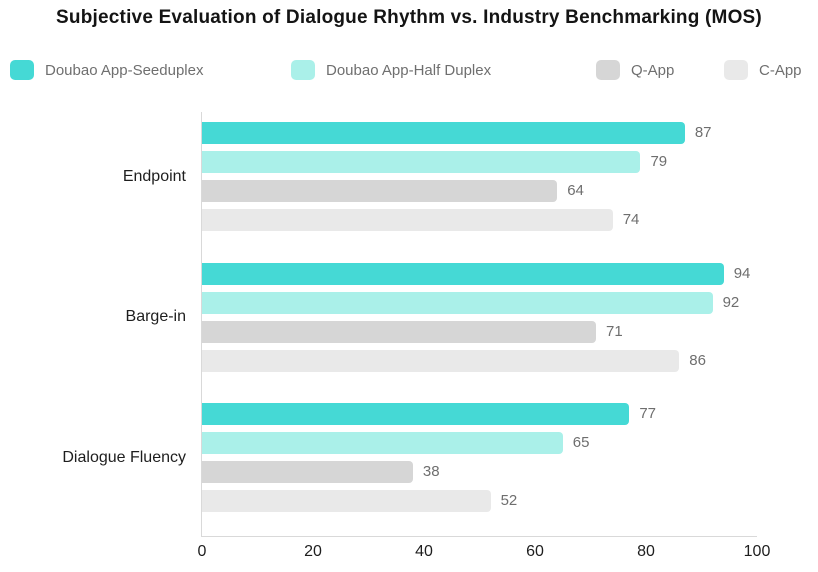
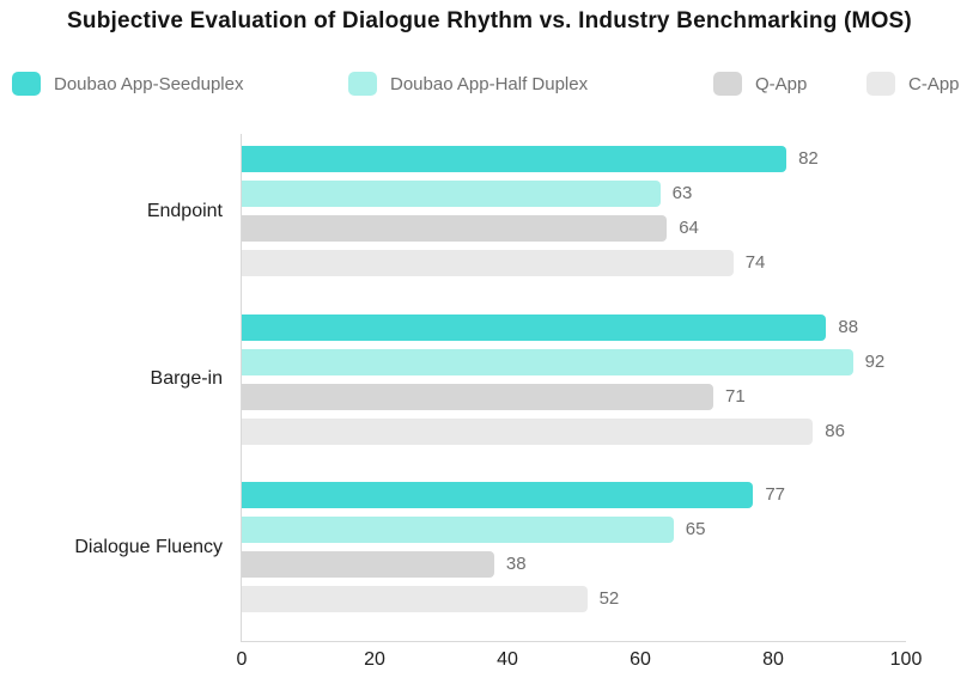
Doubao App-Seeduplex/Endpoint: 87 -> 82
Doubao App-Half Duplex/Endpoint: 79 -> 63
Doubao App-Seeduplex/Barge-in: 94 -> 88
